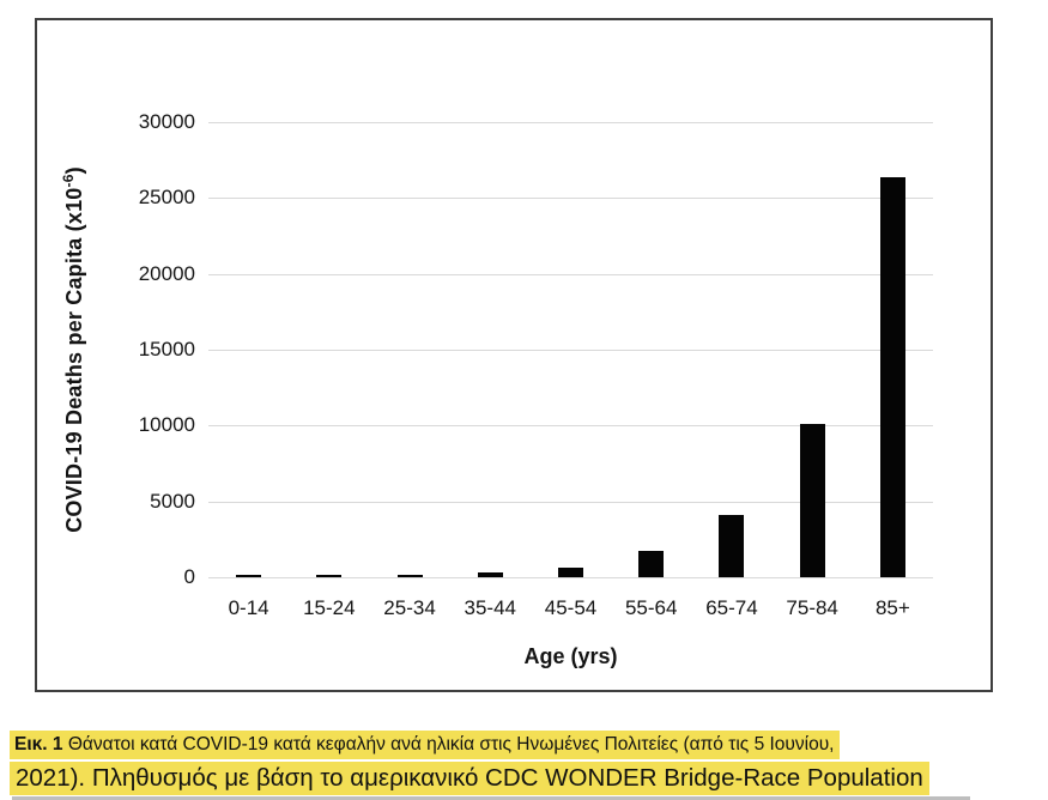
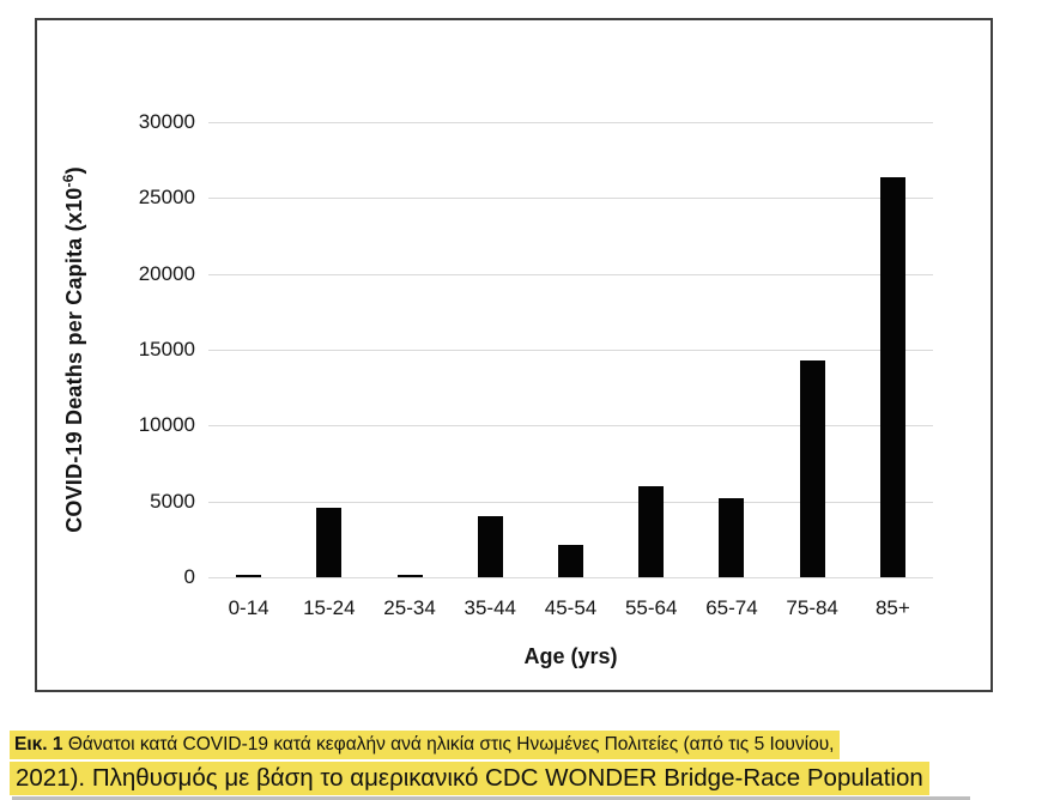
15-24: 100 -> 4600
35-44: 300 -> 4000
45-54: 600 -> 2100
55-64: 1700 -> 6000
65-74: 4100 -> 5200
75-84: 10100 -> 14300
